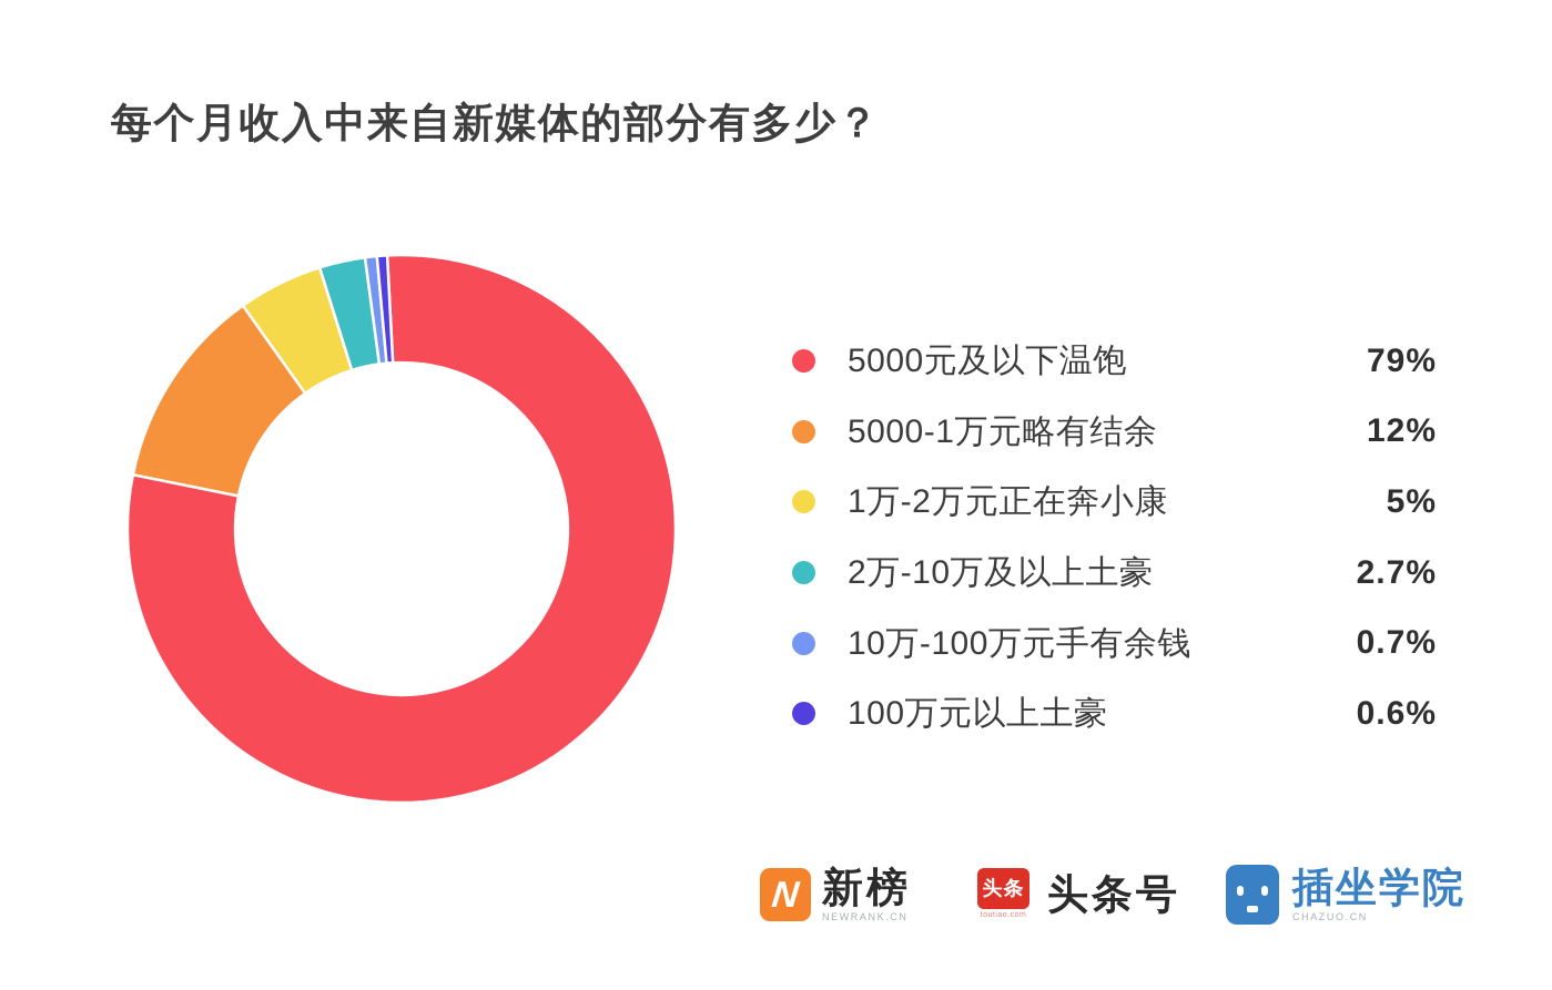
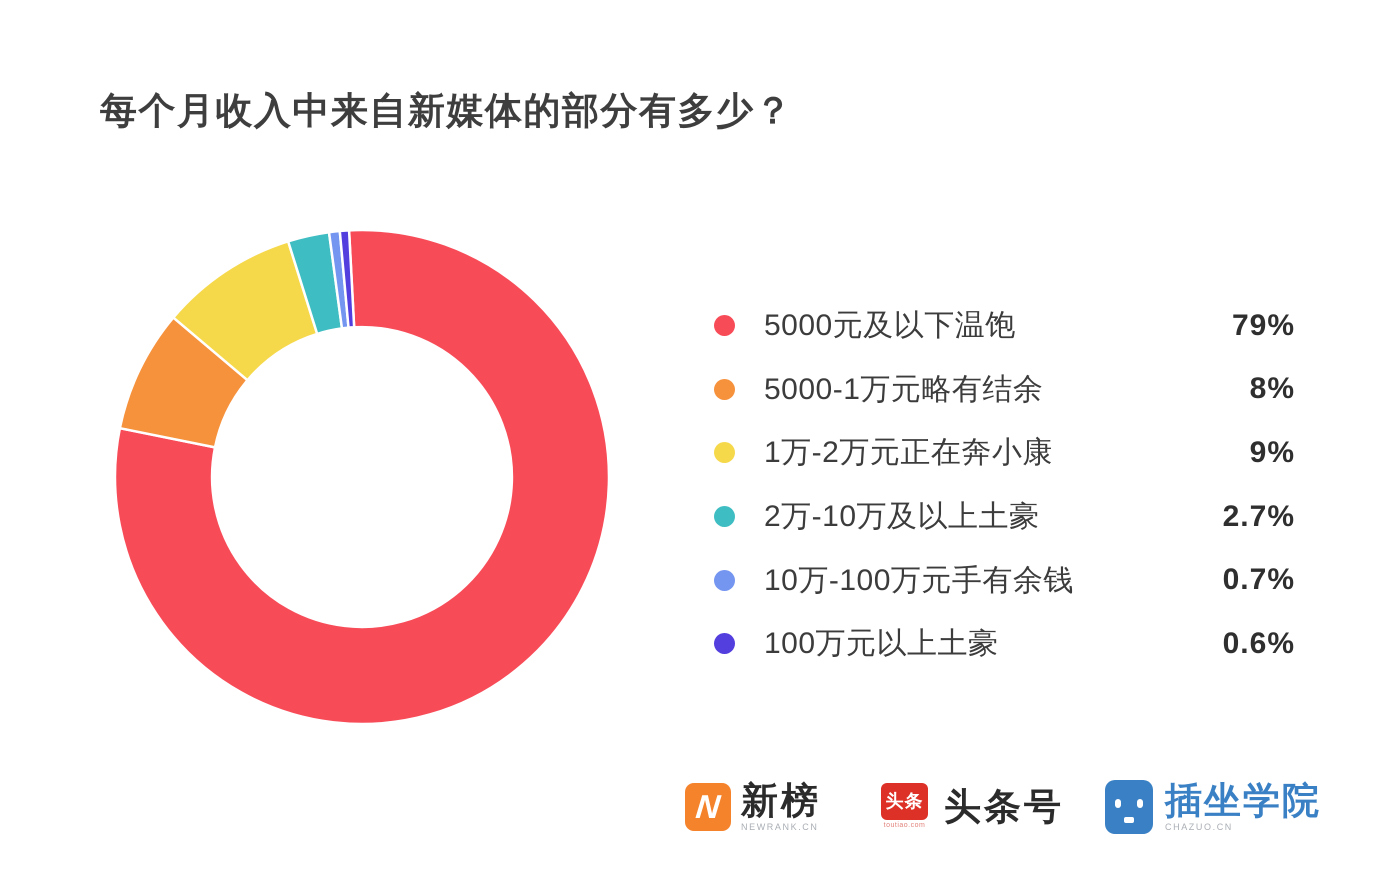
5000-1万元略有结余: 12% -> 8%
1万-2万元正在奔小康: 5% -> 9%
